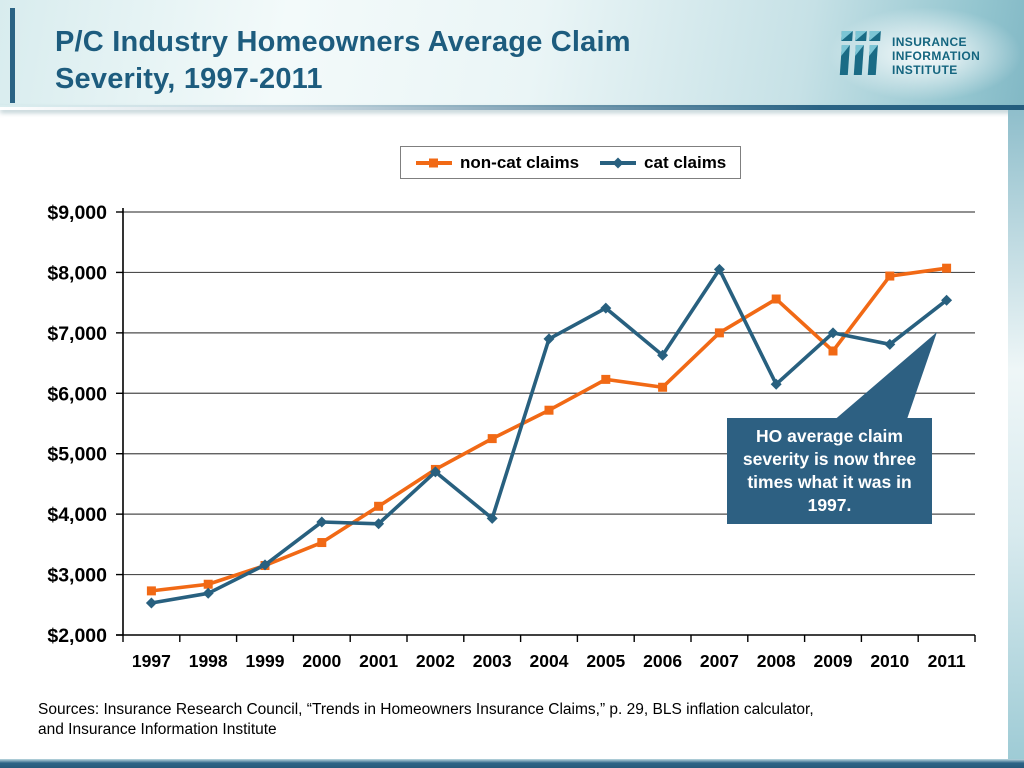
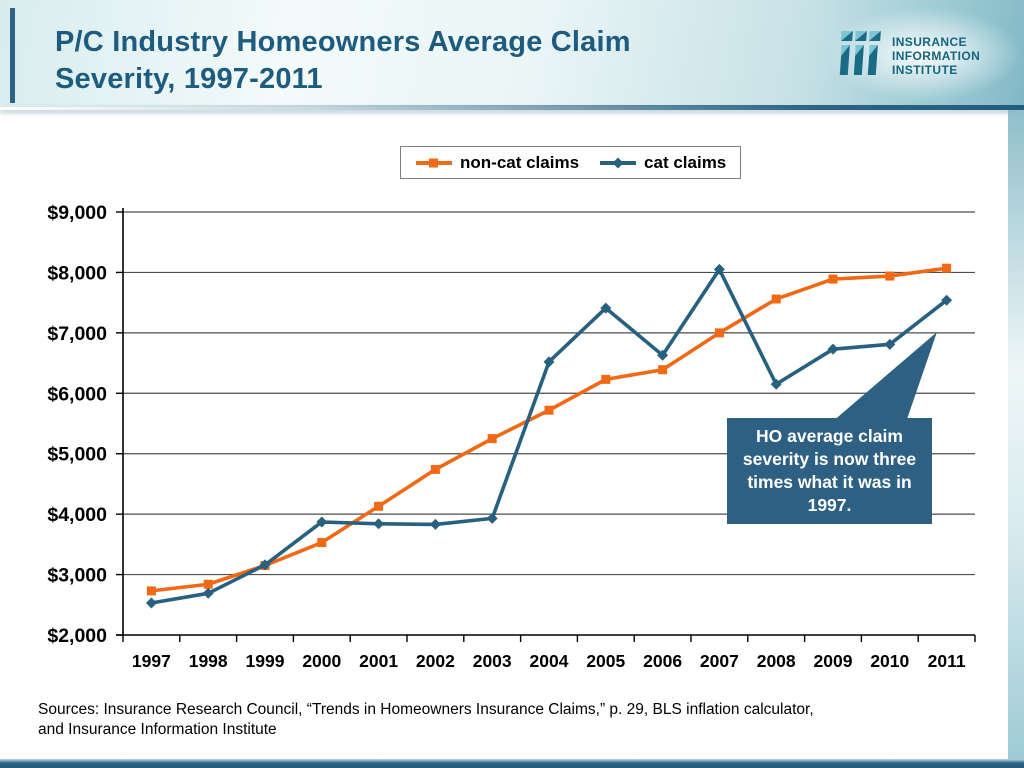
cat claims/2002: $4700 -> $3800
cat claims/2004: $6900 -> $6500
non-cat claims/2006: $6100 -> $6400
non-cat claims/2009: $6700 -> $7900
cat claims/2009: $7000 -> $6700
